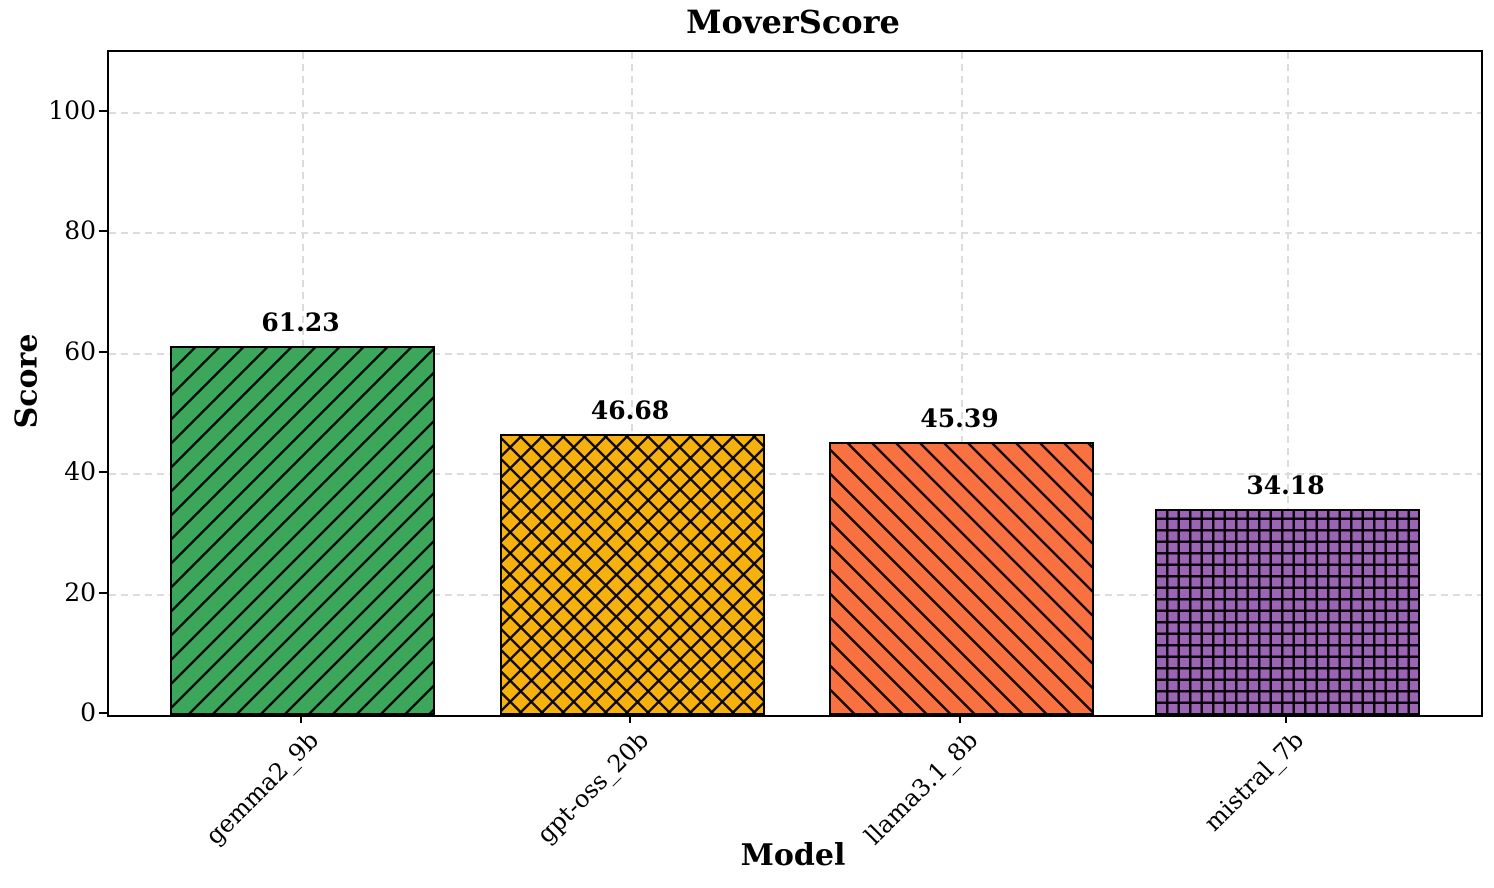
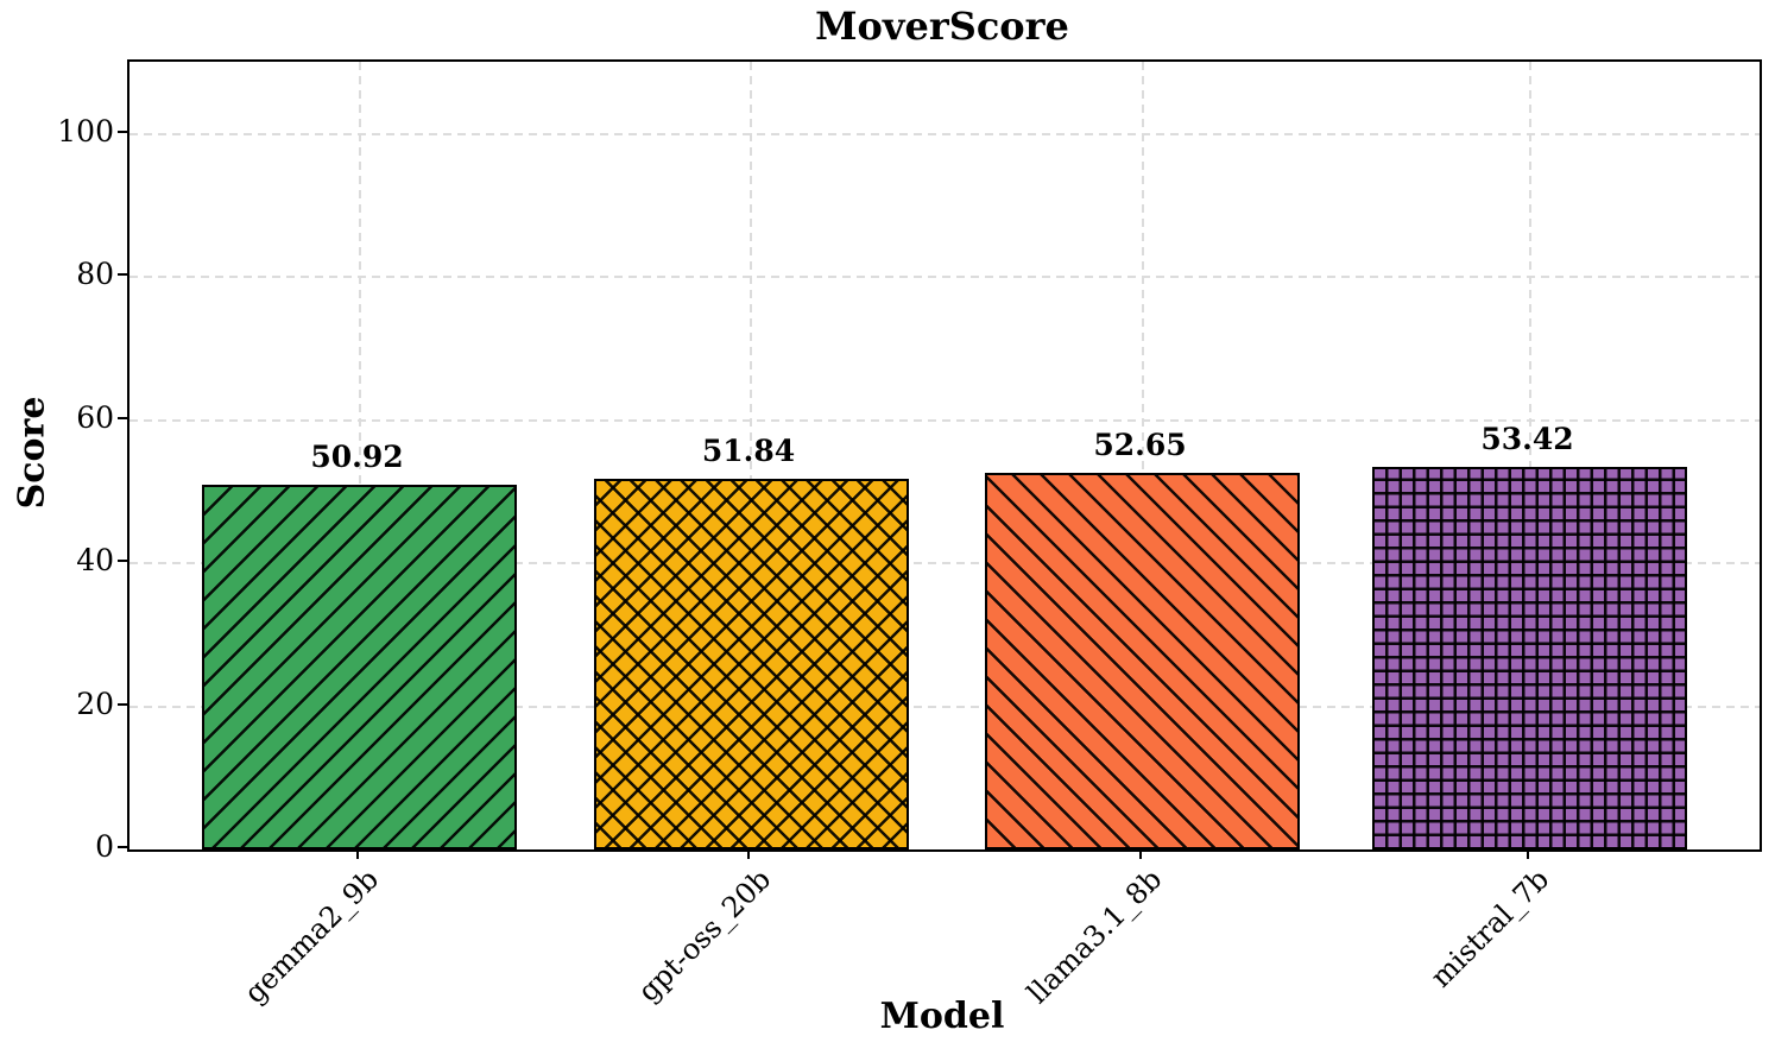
gemma2_9b: 61.23 -> 50.92
gpt-oss_20b: 46.68 -> 51.84
llama3.1_8b: 45.39 -> 52.65
mistral_7b: 34.18 -> 53.42
